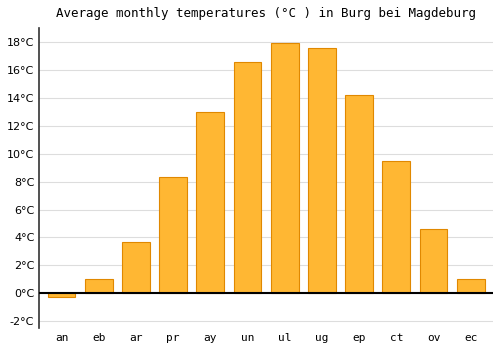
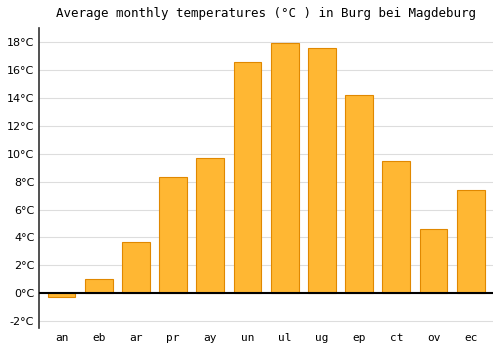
ay: 13.0°C -> 9.7°C
ec: 1.0°C -> 7.4°C
